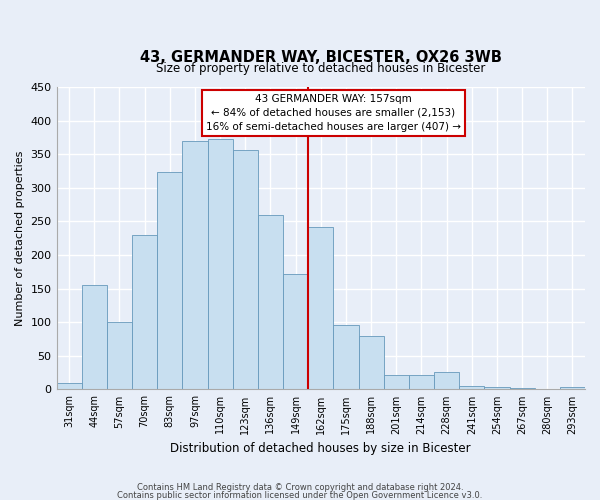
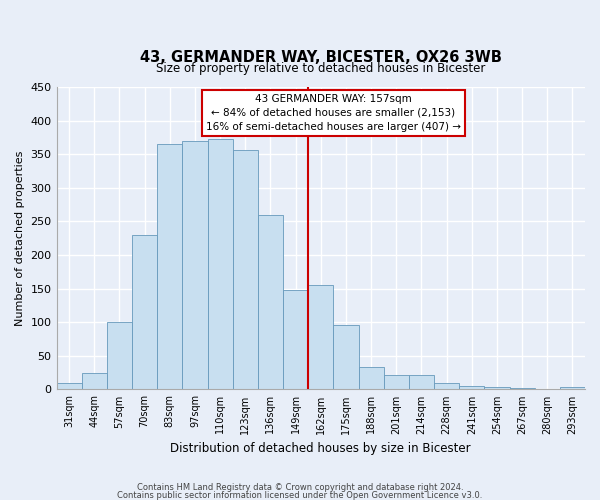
44sqm: 156 -> 25
83sqm: 324 -> 365
149sqm: 172 -> 148
162sqm: 242 -> 155
188sqm: 80 -> 33
228sqm: 26 -> 10
